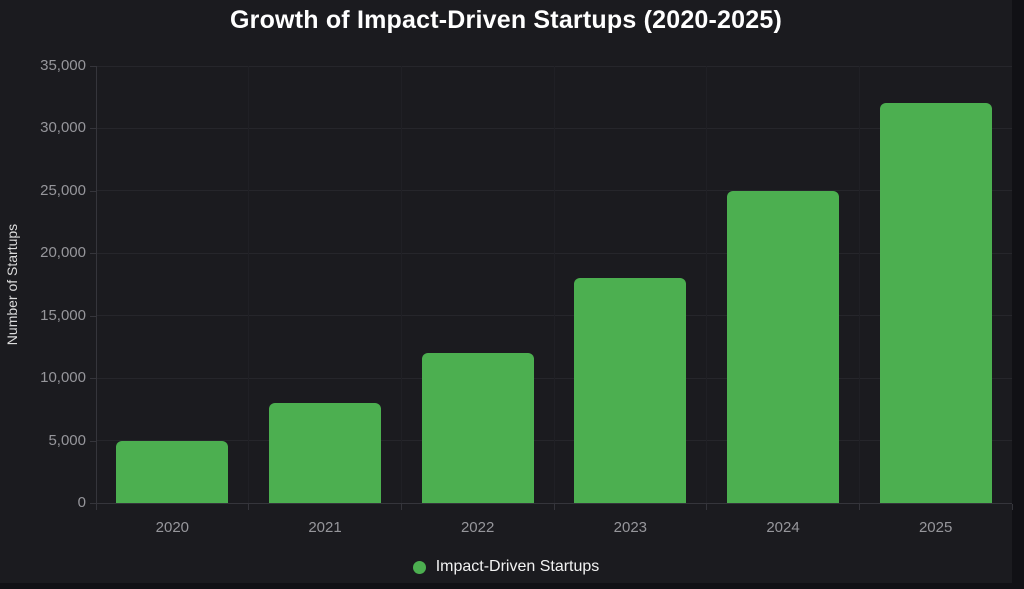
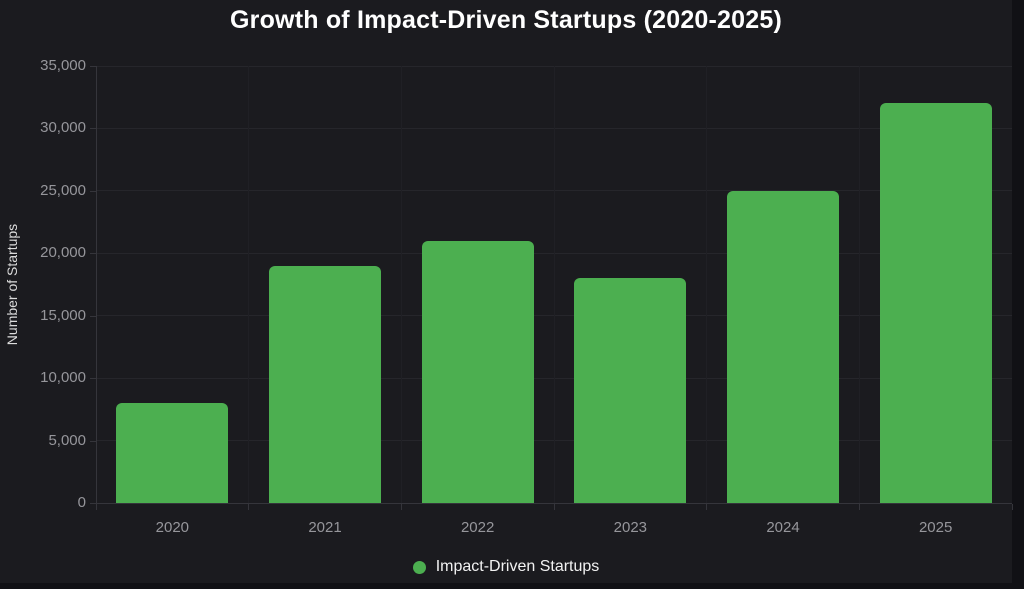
2020: 5000 -> 8000
2021: 8000 -> 19000
2022: 12000 -> 21000
